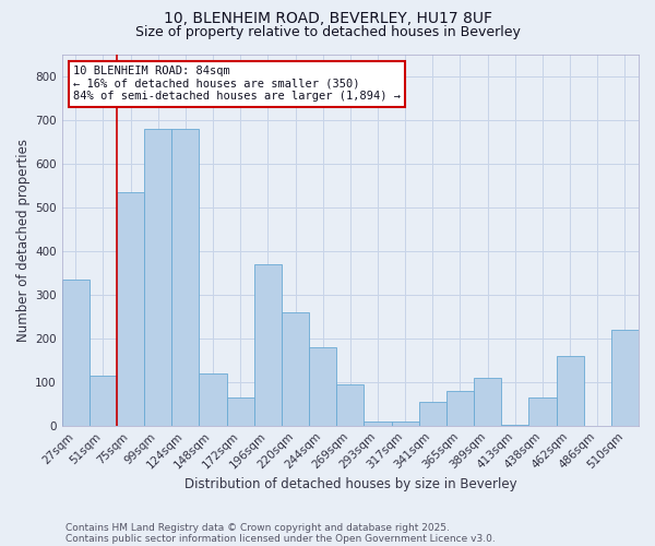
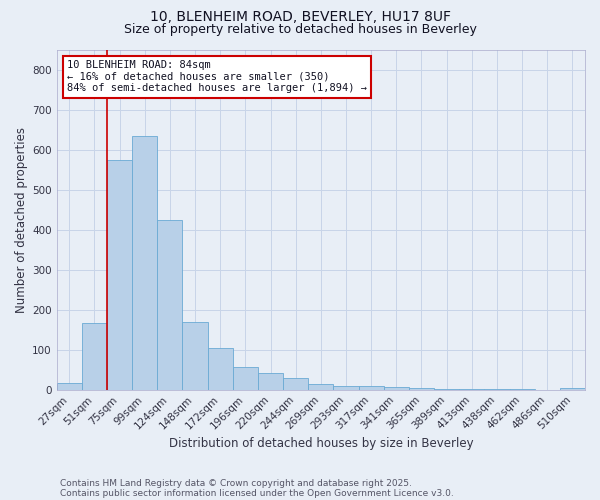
27sqm: 335 -> 18
51sqm: 115 -> 168
75sqm: 535 -> 575
99sqm: 680 -> 635
124sqm: 680 -> 425
148sqm: 120 -> 170
172sqm: 65 -> 105
196sqm: 370 -> 57
220sqm: 260 -> 42
244sqm: 180 -> 30
269sqm: 95 -> 15
341sqm: 55 -> 7
365sqm: 80 -> 5
389sqm: 110 -> 3
438sqm: 65 -> 1
462sqm: 160 -> 1
510sqm: 220 -> 5
